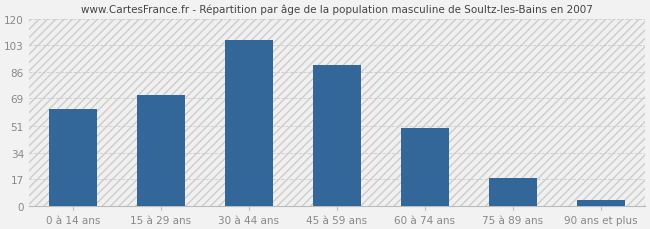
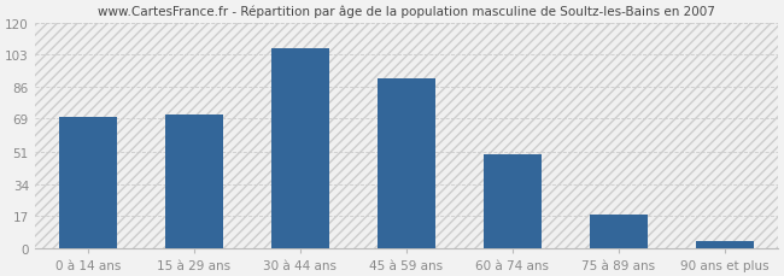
0 à 14 ans: 62 -> 70
